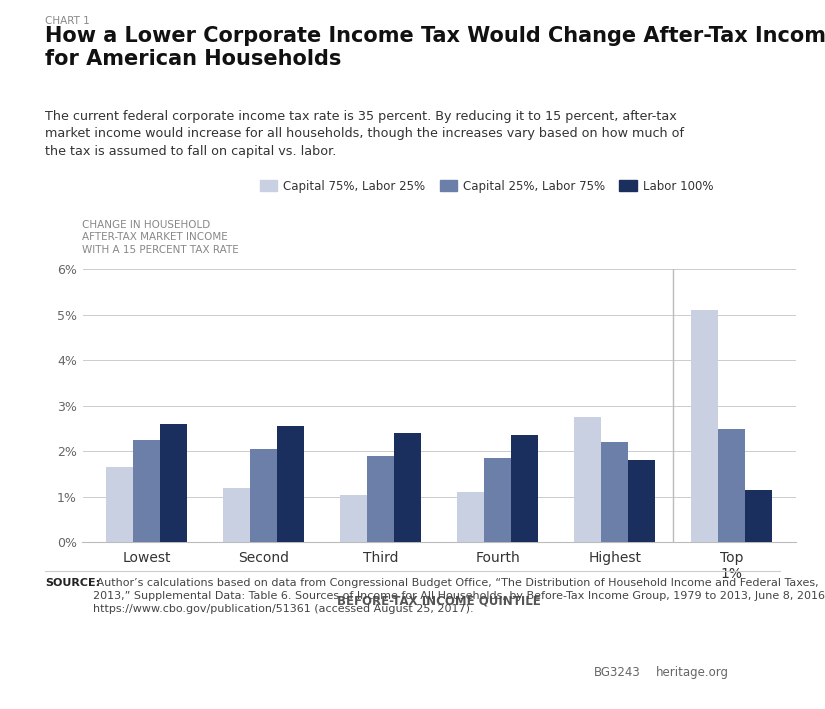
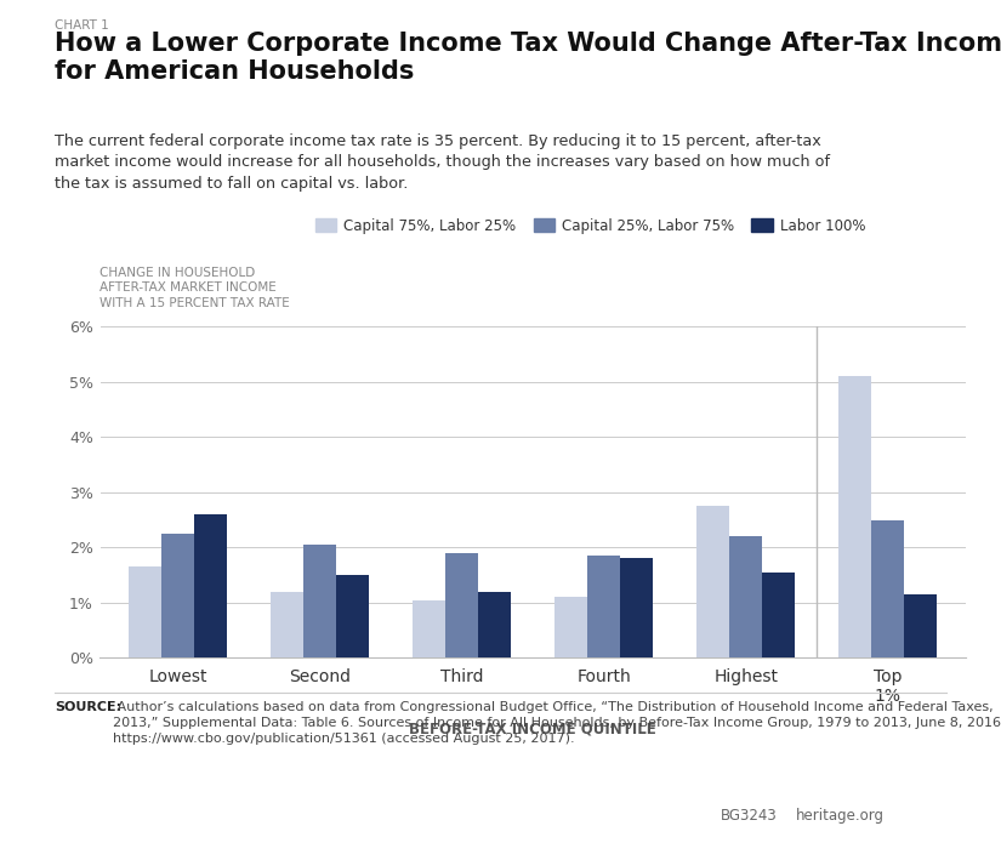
Labor 100%/Second: 2.55% -> 1.50%
Labor 100%/Third: 2.40% -> 1.20%
Labor 100%/Fourth: 2.35% -> 1.80%
Labor 100%/Highest: 1.80% -> 1.55%
